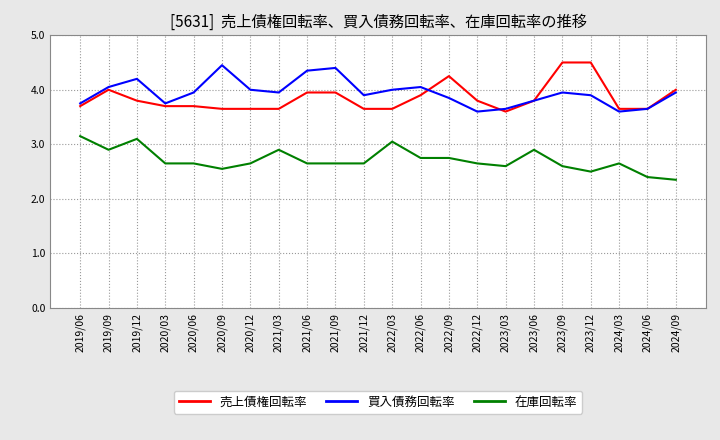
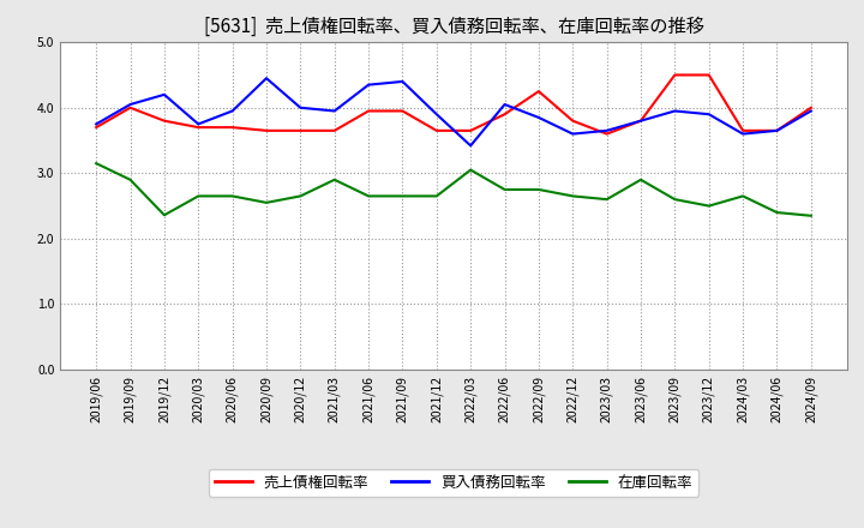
在庫回転率/2019/12: 3.10 -> 2.36
買入債務回転率/2022/03: 4.00 -> 3.42
